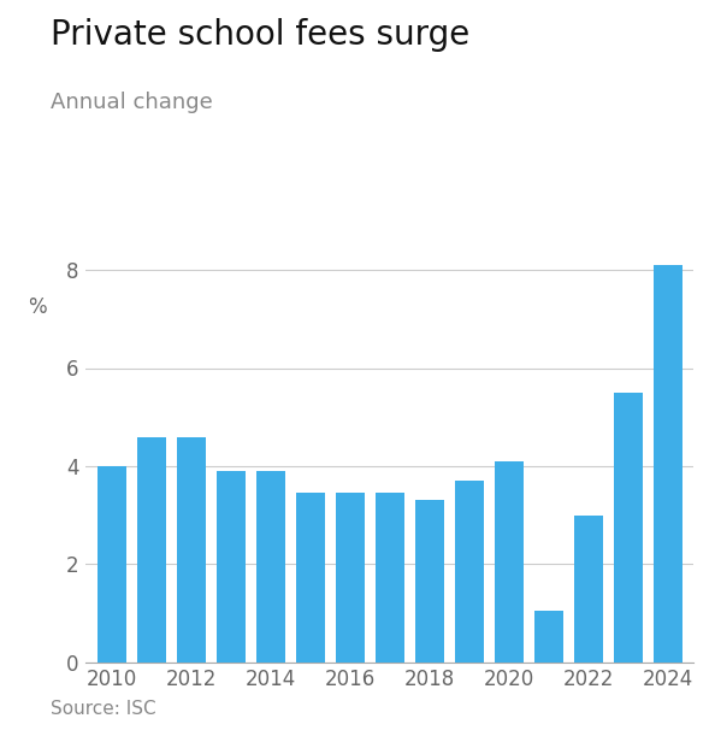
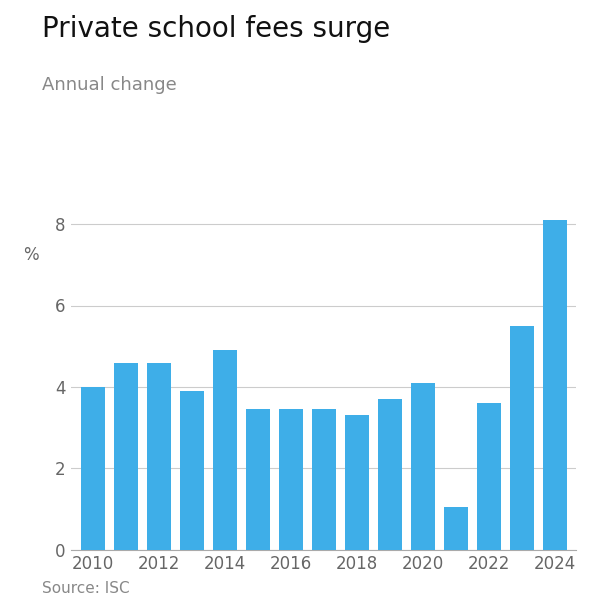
2014: 3.90 -> 4.90
2022: 3.00 -> 3.60
